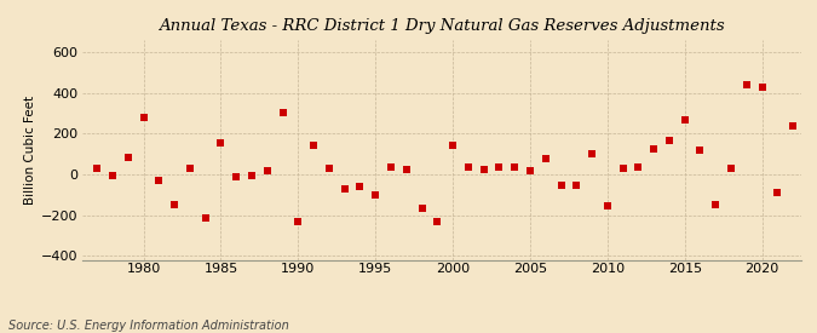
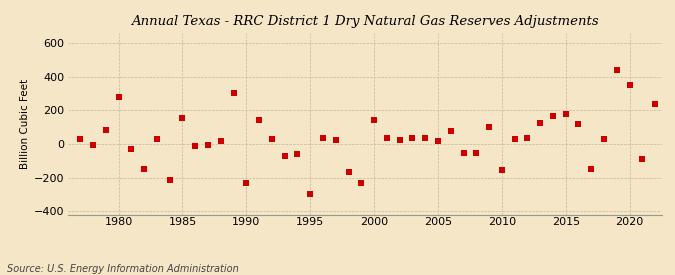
1995: -100 -> -300
2015: 270 -> 180
2020: 430 -> 350
